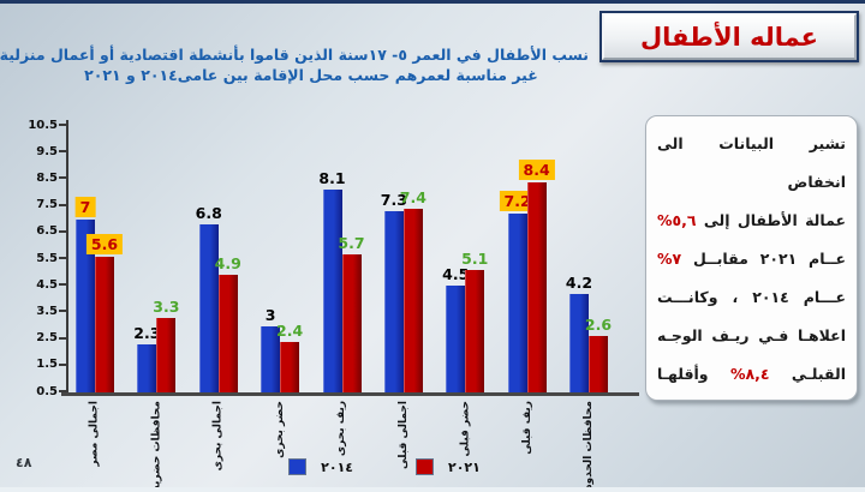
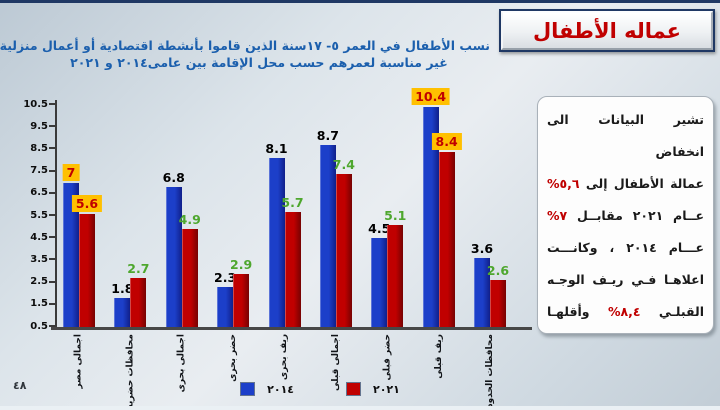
٢٠١٤/محافظات حضرية: 2.3 -> 1.8
٢٠٢١/محافظات حضرية: 3.3 -> 2.7
٢٠١٤/حضر بحرى: 3 -> 2.3
٢٠٢١/حضر بحرى: 2.4 -> 2.9
٢٠١٤/اجمالى قبلى: 7.3 -> 8.7
٢٠١٤/ريف قبلى: 7.2 -> 10.4
٢٠١٤/محافظات الحدود: 4.2 -> 3.6
